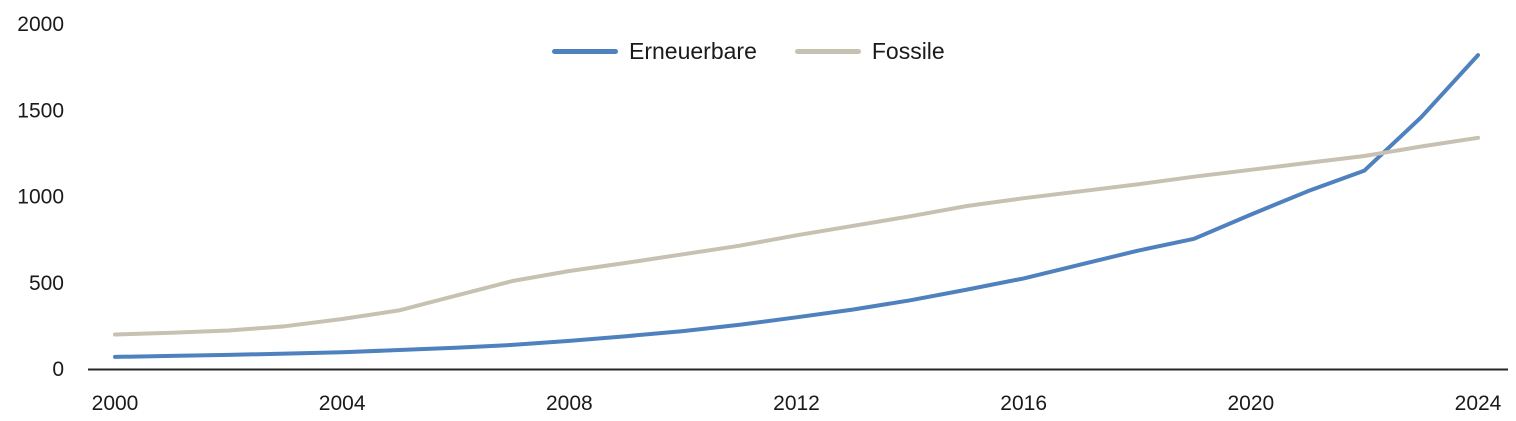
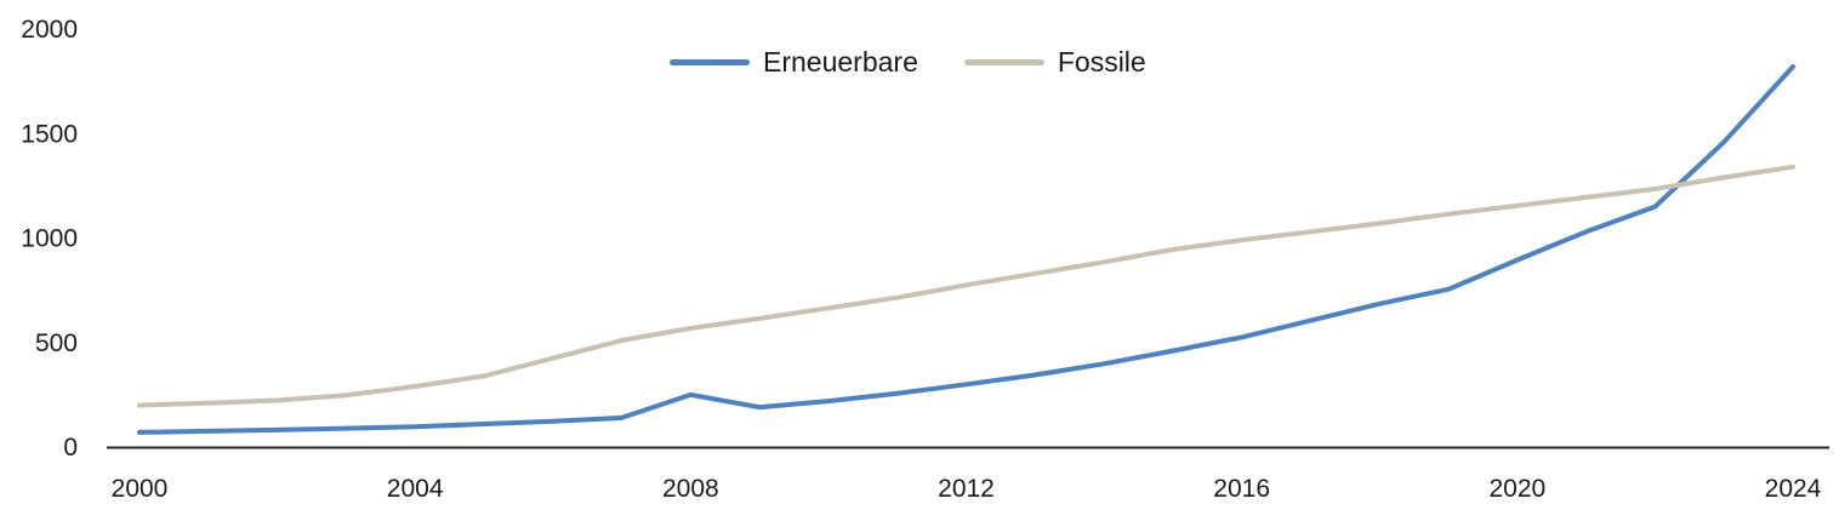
Erneuerbare/2008: 160 -> 250
